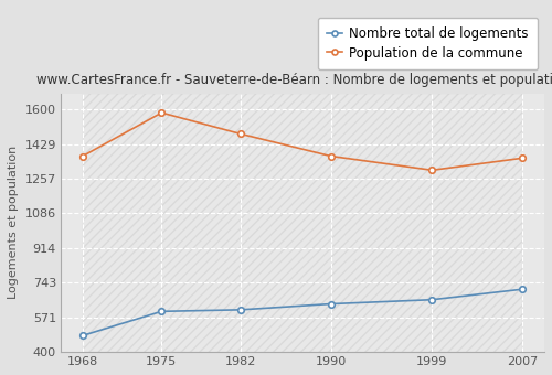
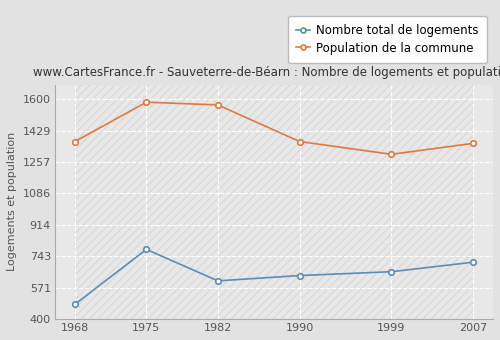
Nombre total de logements/1975: 600 -> 780
Population de la commune/1982: 1480 -> 1570
